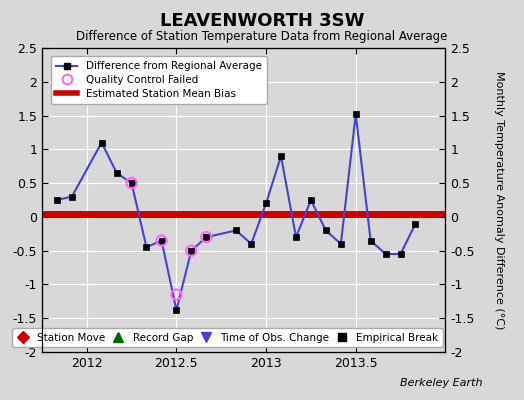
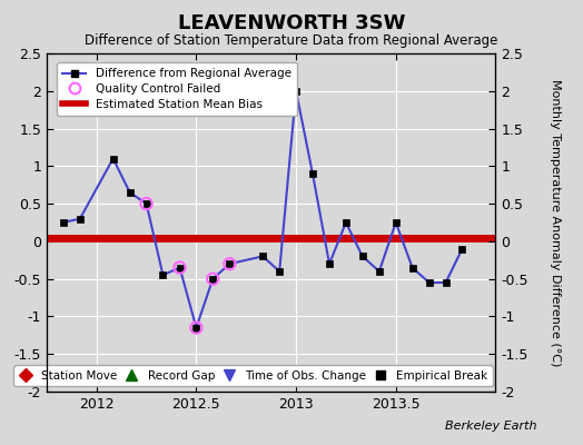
Time of Obs. Change/2012.5: -1.38 -> -1.15
Time of Obs. Change/2013: 0.20 -> 2.00
Time of Obs. Change/2013.5: 1.52 -> 0.25
